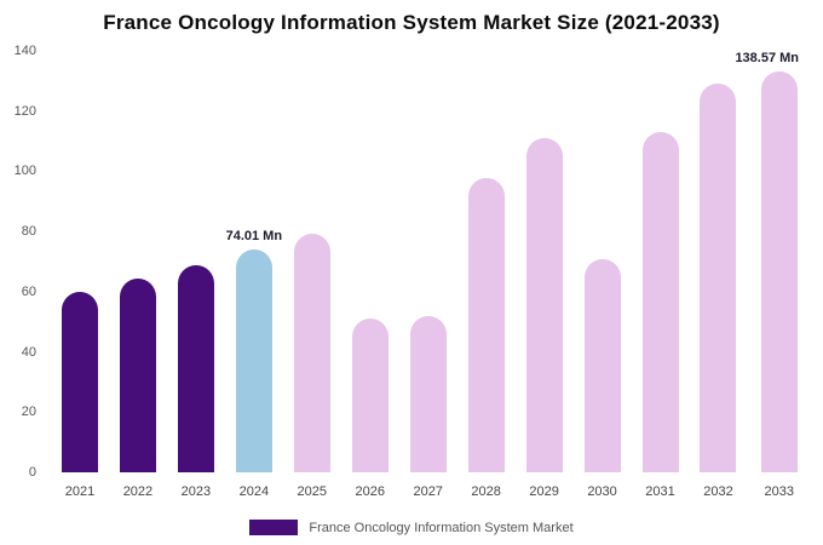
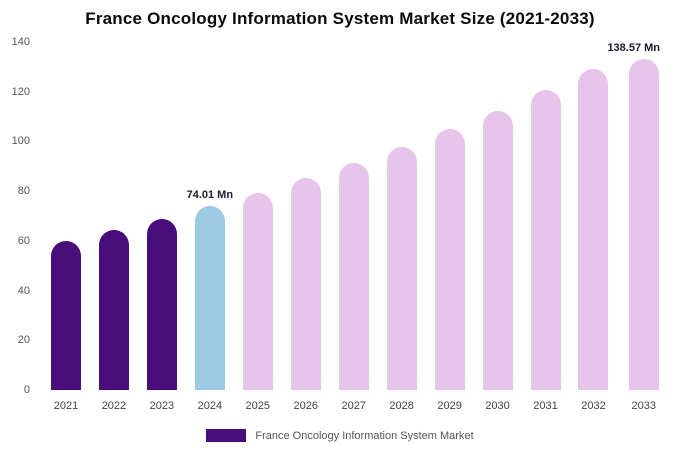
2026: 51 -> 85
2027: 52 -> 91
2029: 111 -> 105
2030: 71 -> 112
2031: 113 -> 121
